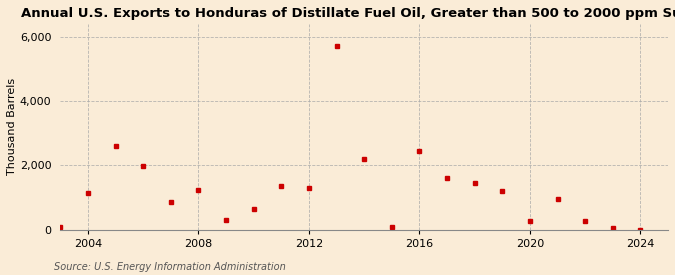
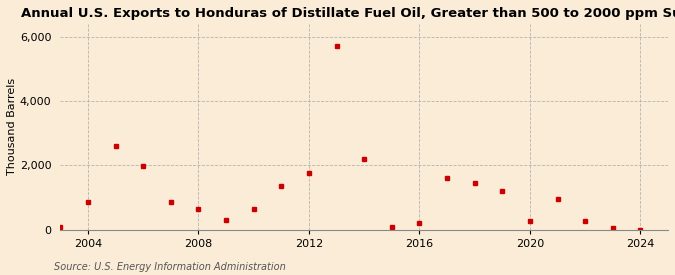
2004: 1,150 -> 850
2008: 1,250 -> 650
2012: 1,300 -> 1,750
2016: 2,450 -> 210
